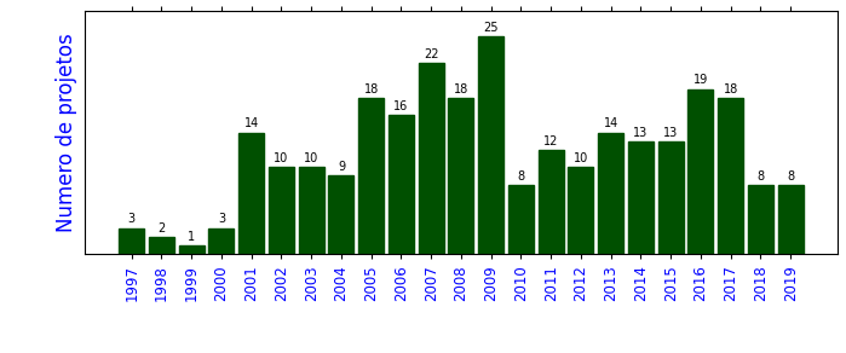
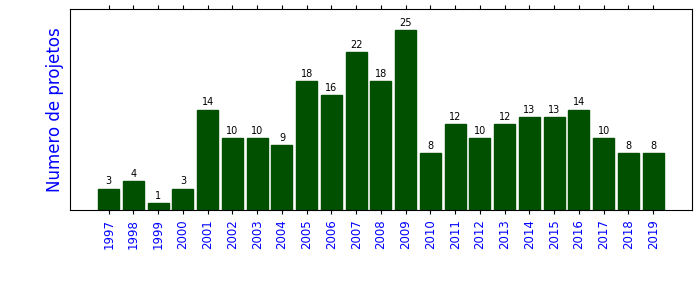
1998: 2 -> 4
2013: 14 -> 12
2016: 19 -> 14
2017: 18 -> 10
